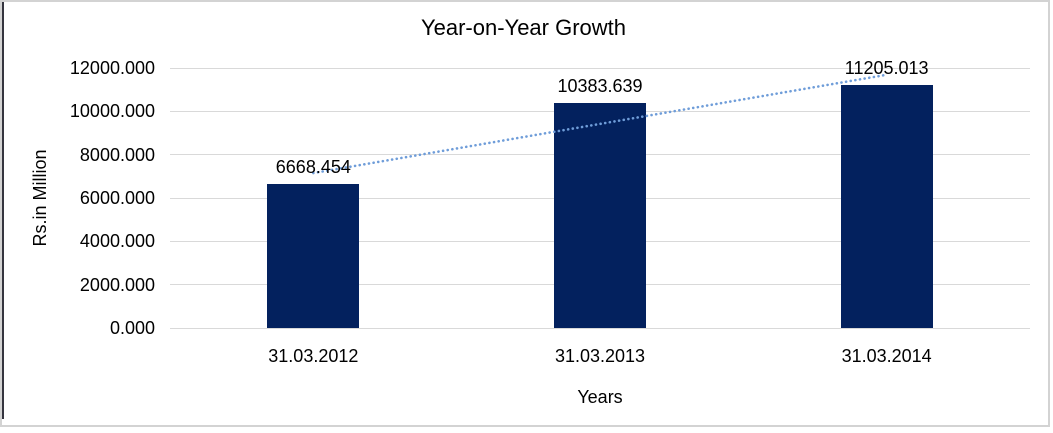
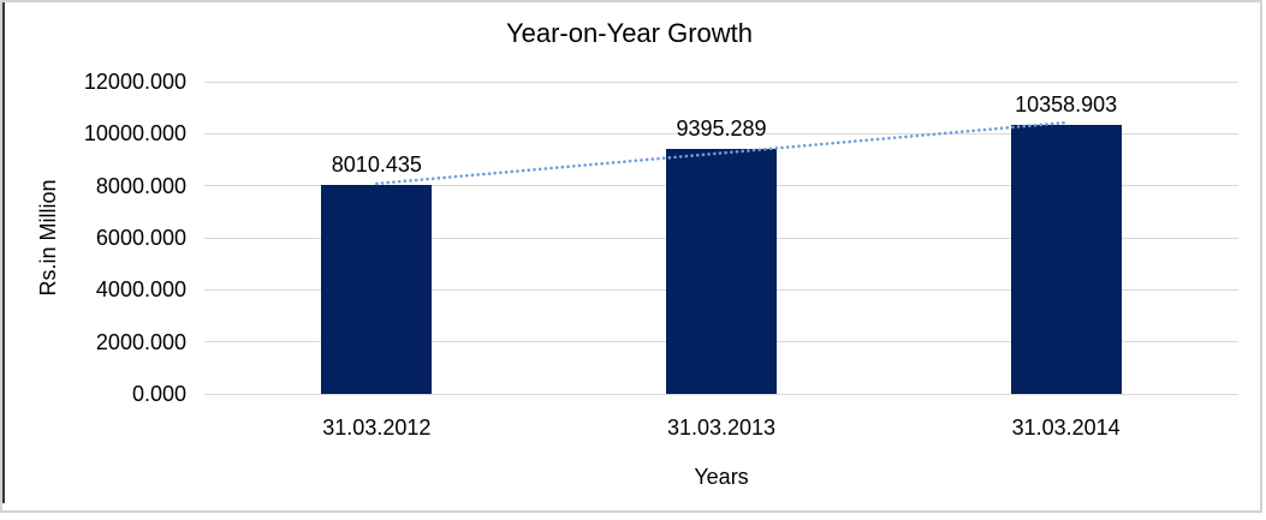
31.03.2012: 6668.454 -> 8010.435
31.03.2013: 10383.639 -> 9395.289
31.03.2014: 11205.013 -> 10358.903
